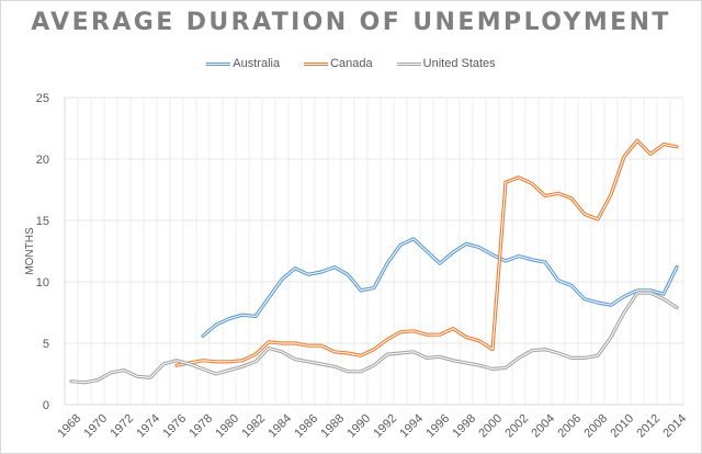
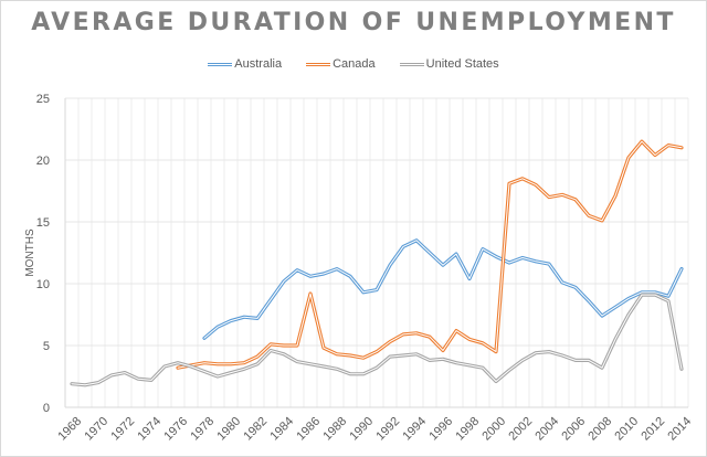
Canada/1986: 4.8 -> 9.2
Canada/1996: 5.7 -> 4.6
Australia/1998: 13.1 -> 10.4
United States/2000: 2.9 -> 2.1
Australia/2008: 8.3 -> 7.4
United States/2008: 4.0 -> 3.2
United States/2014: 7.9 -> 3.1
